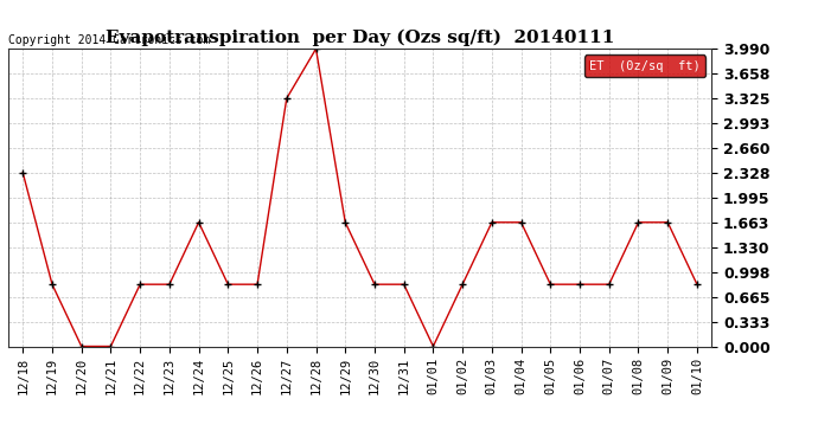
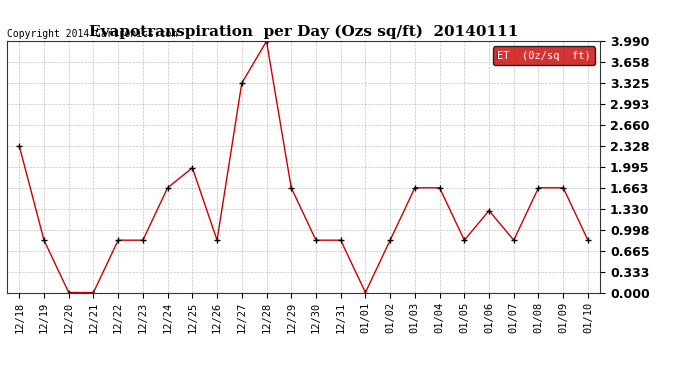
12/25: 0.83 -> 1.98
01/06: 0.83 -> 1.30
